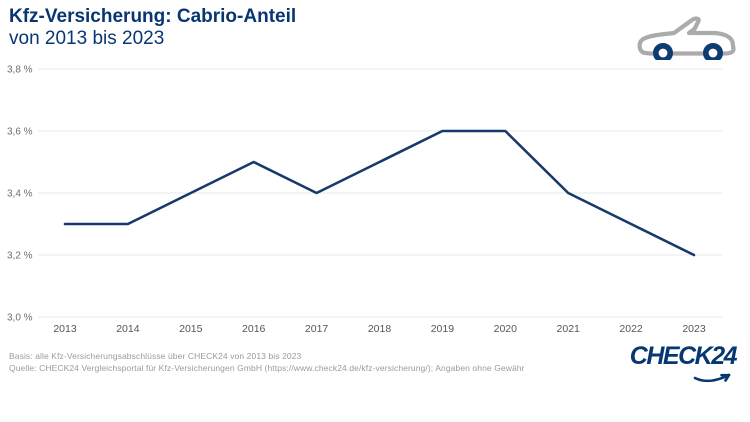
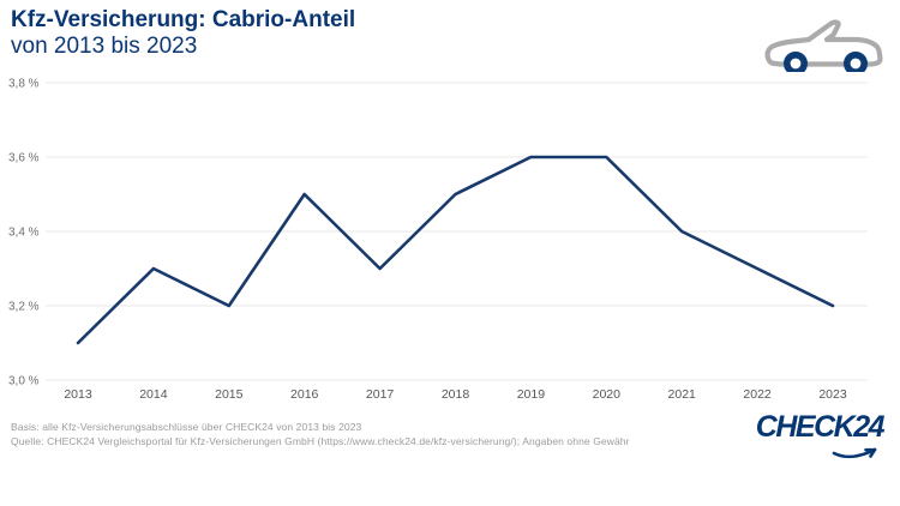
2013: 3,3% -> 3,1%
2015: 3,4% -> 3,2%
2017: 3,4% -> 3,3%
